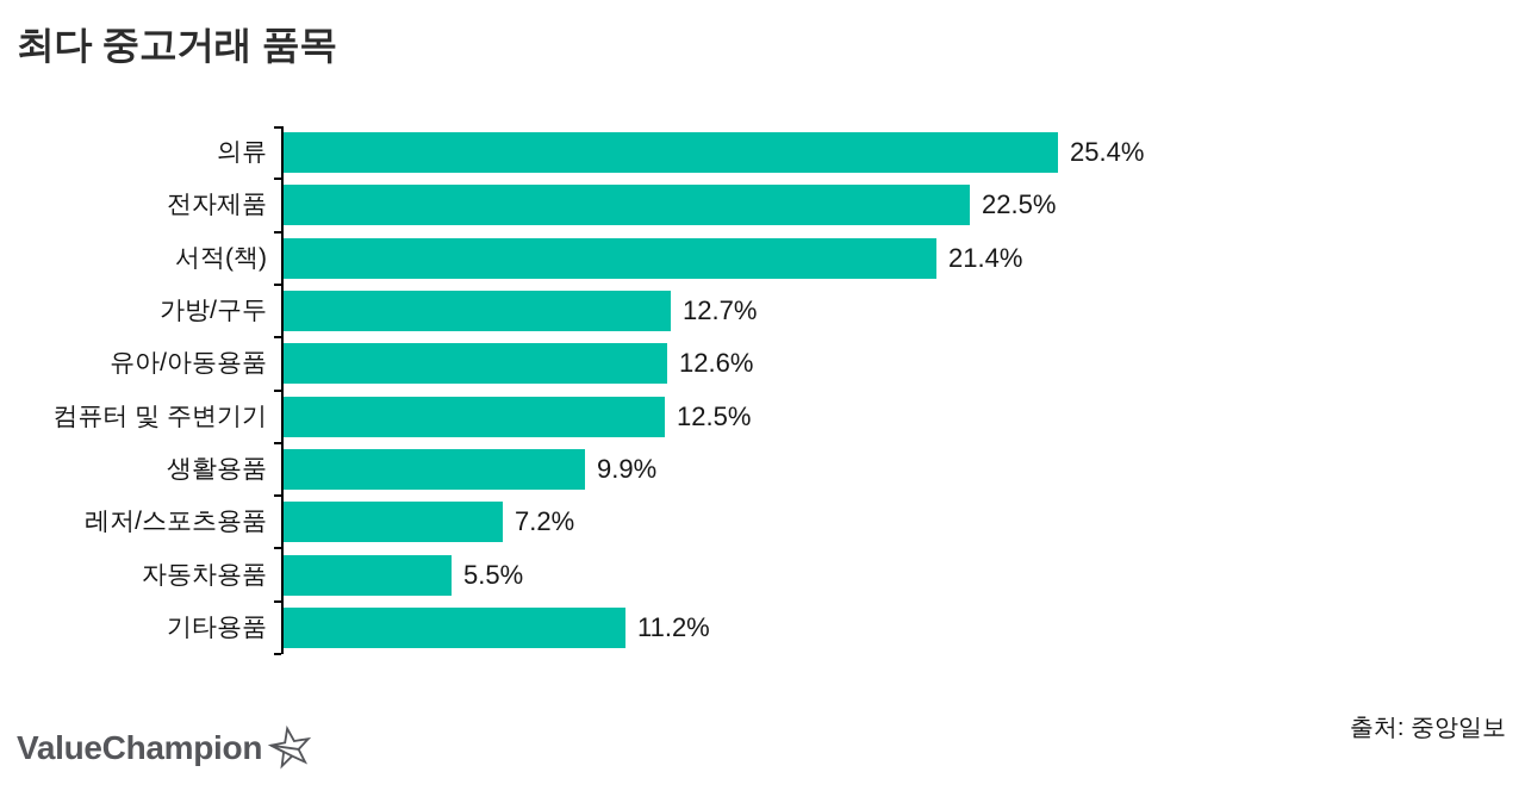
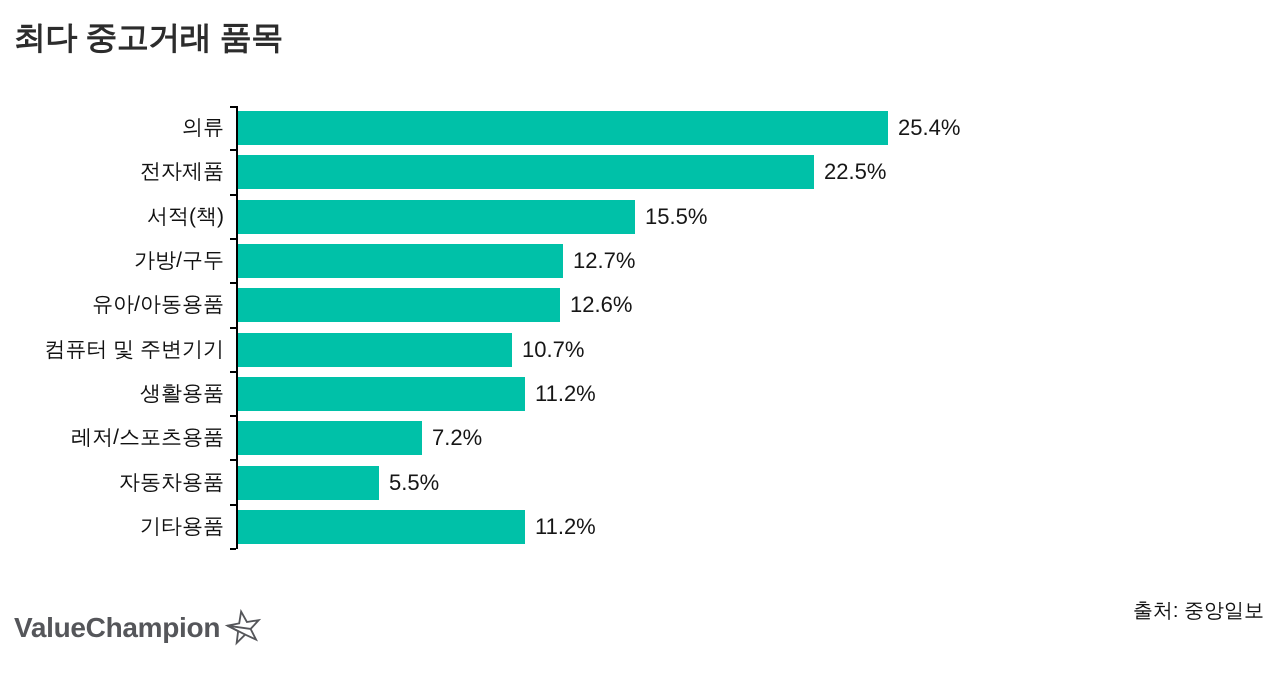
서적(책): 21.4% -> 15.5%
컴퓨터 및 주변기기: 12.5% -> 10.7%
생활용품: 9.9% -> 11.2%
